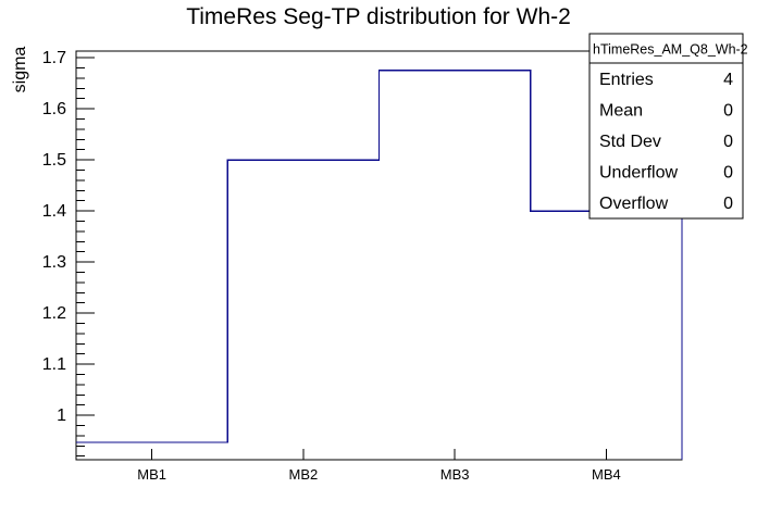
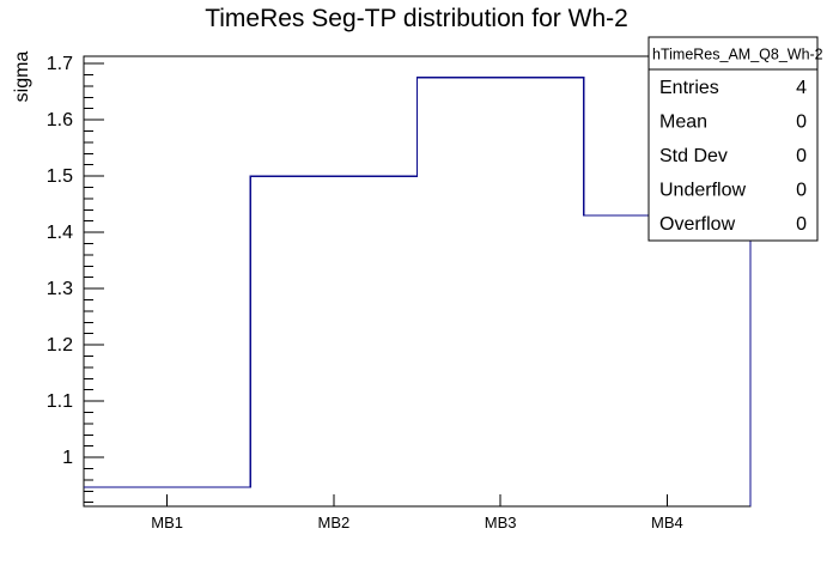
MB4: 1.40 -> 1.43
